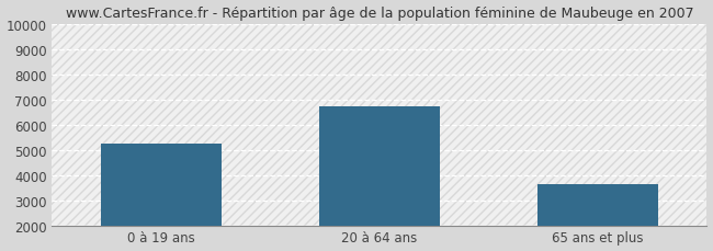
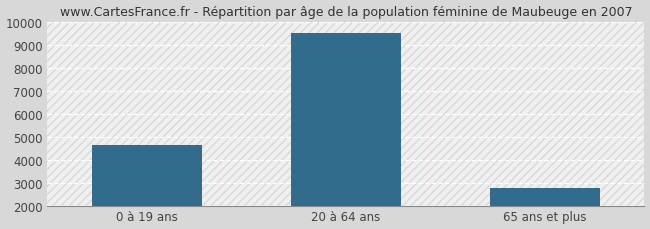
0 à 19 ans: 5250 -> 4650
20 à 64 ans: 6700 -> 9500
65 ans et plus: 3650 -> 2750
